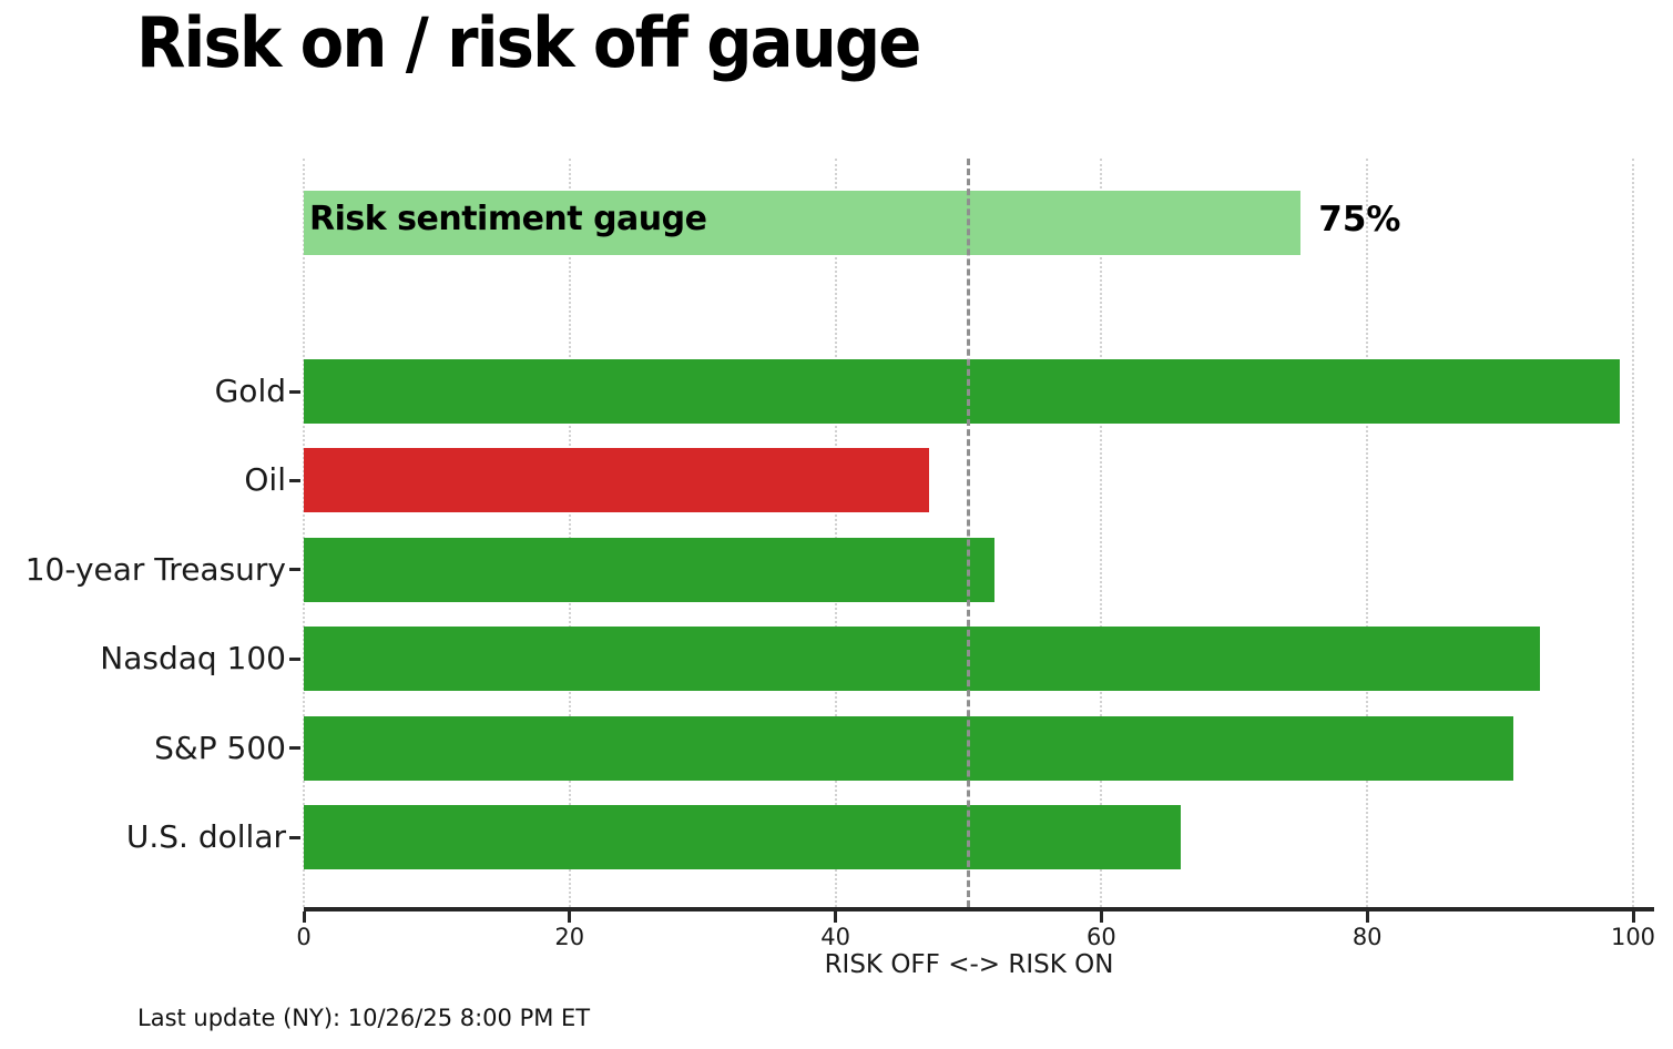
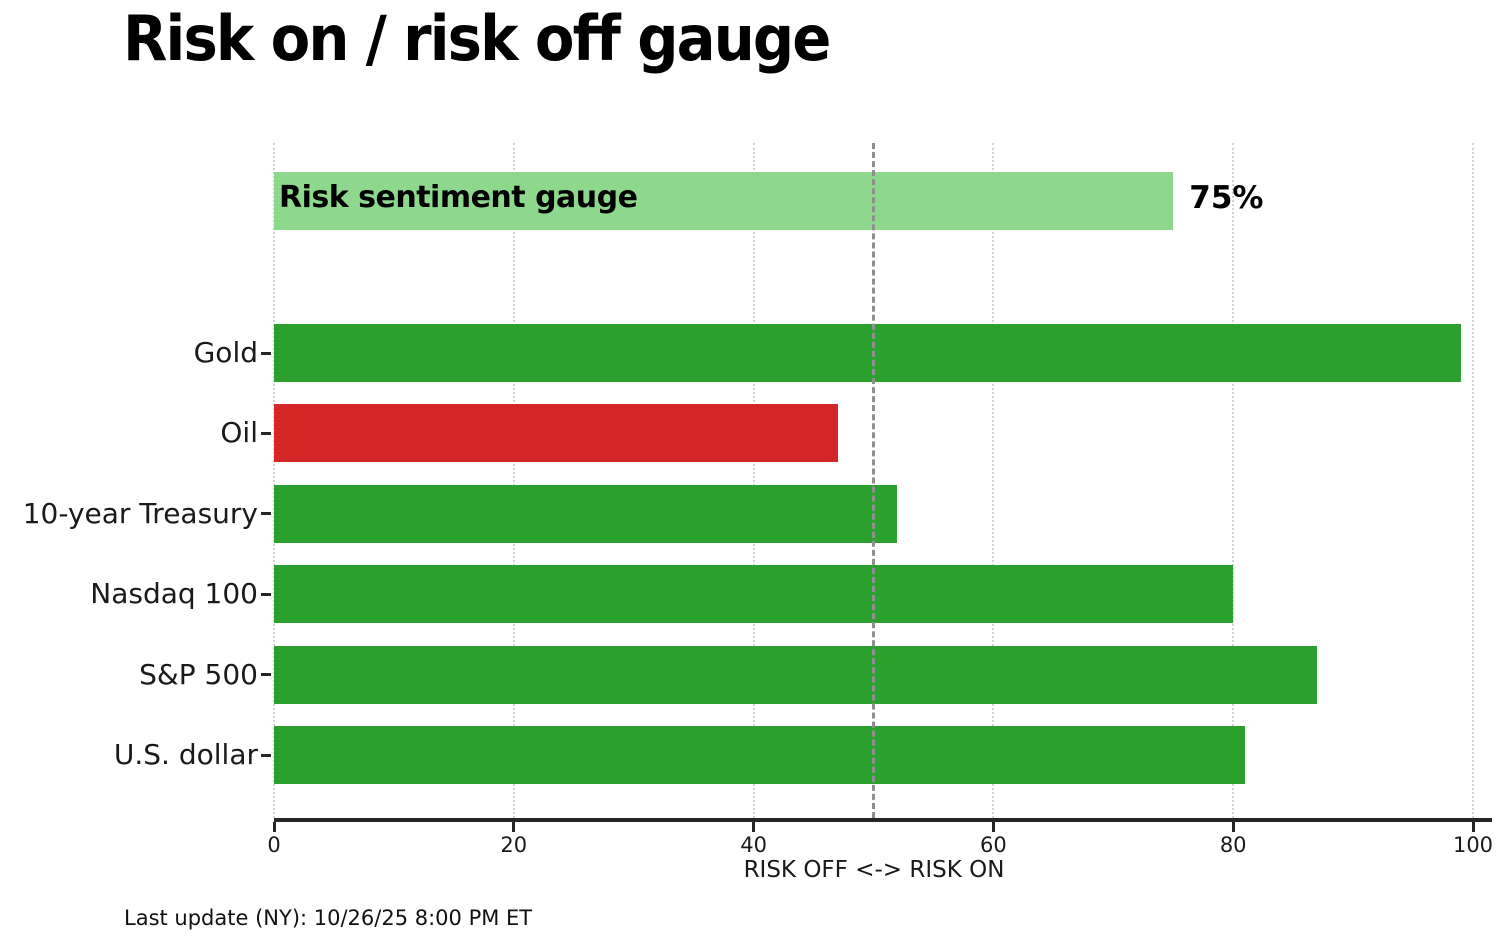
Nasdaq 100: 93 -> 80
S&P 500: 91 -> 87
U.S. dollar: 66 -> 81
